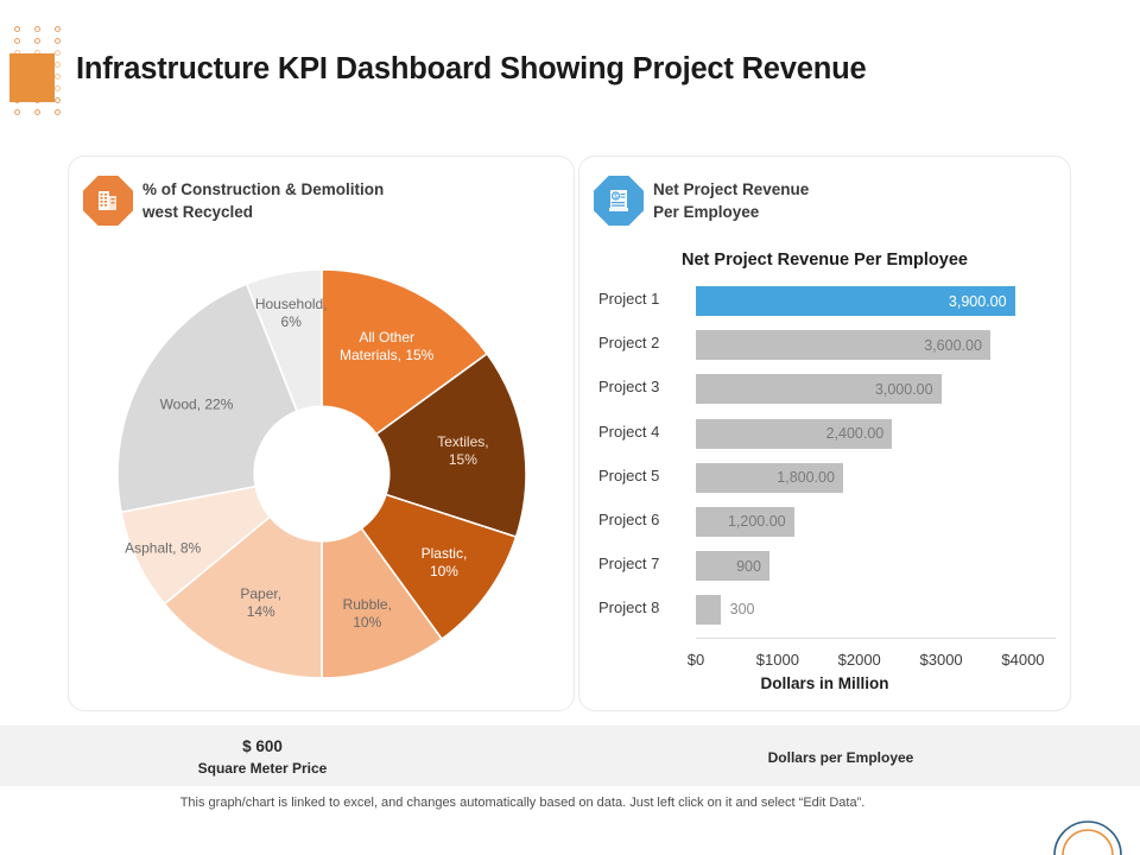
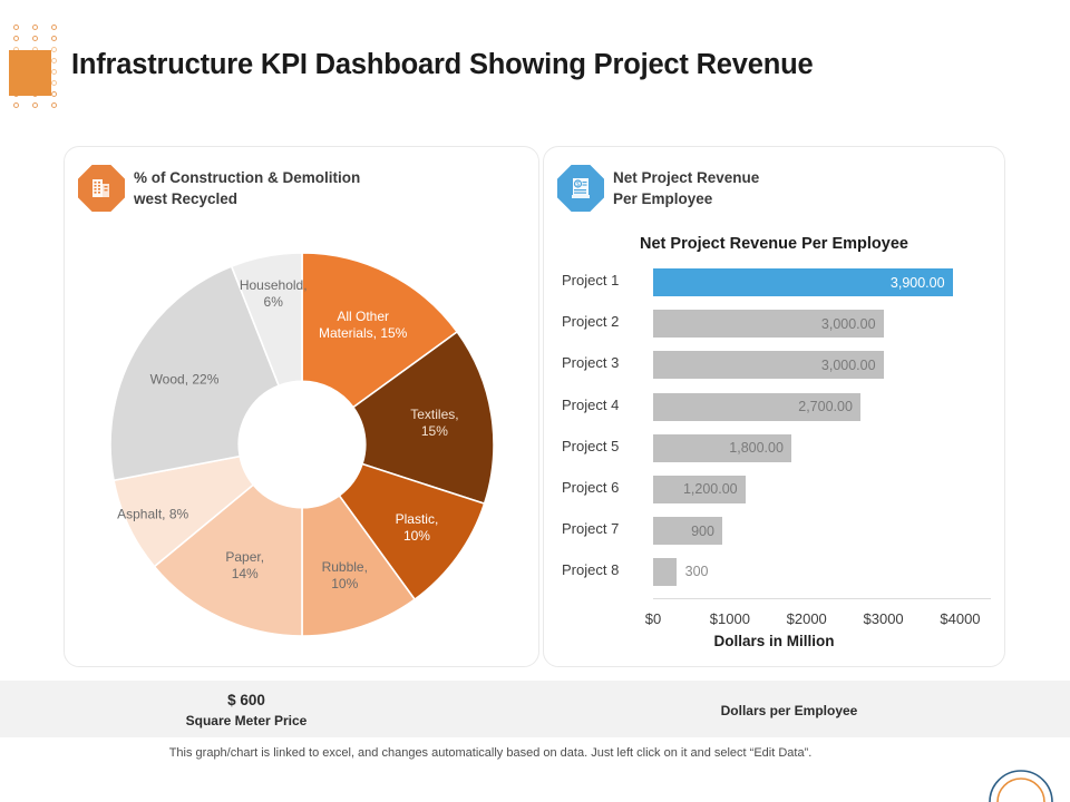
Net Project Revenue Per Employee/Project 2: 3,600.00 -> 3,000.00
Net Project Revenue Per Employee/Project 4: 2,400.00 -> 2,700.00
